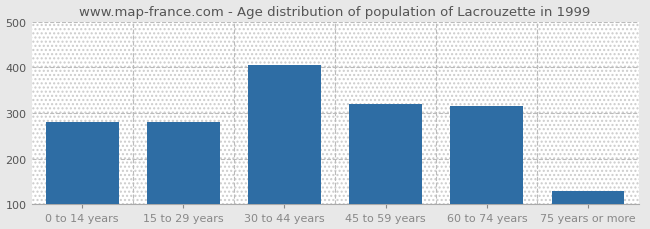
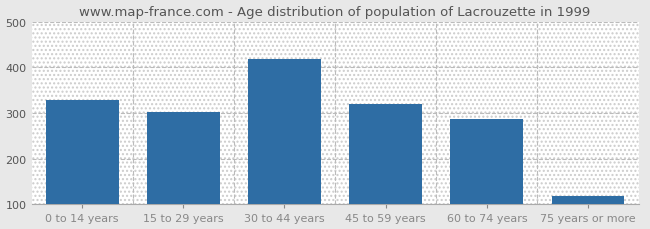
0 to 14 years: 280 -> 328
15 to 29 years: 280 -> 302
30 to 44 years: 405 -> 418
60 to 74 years: 315 -> 287
75 years or more: 130 -> 118
